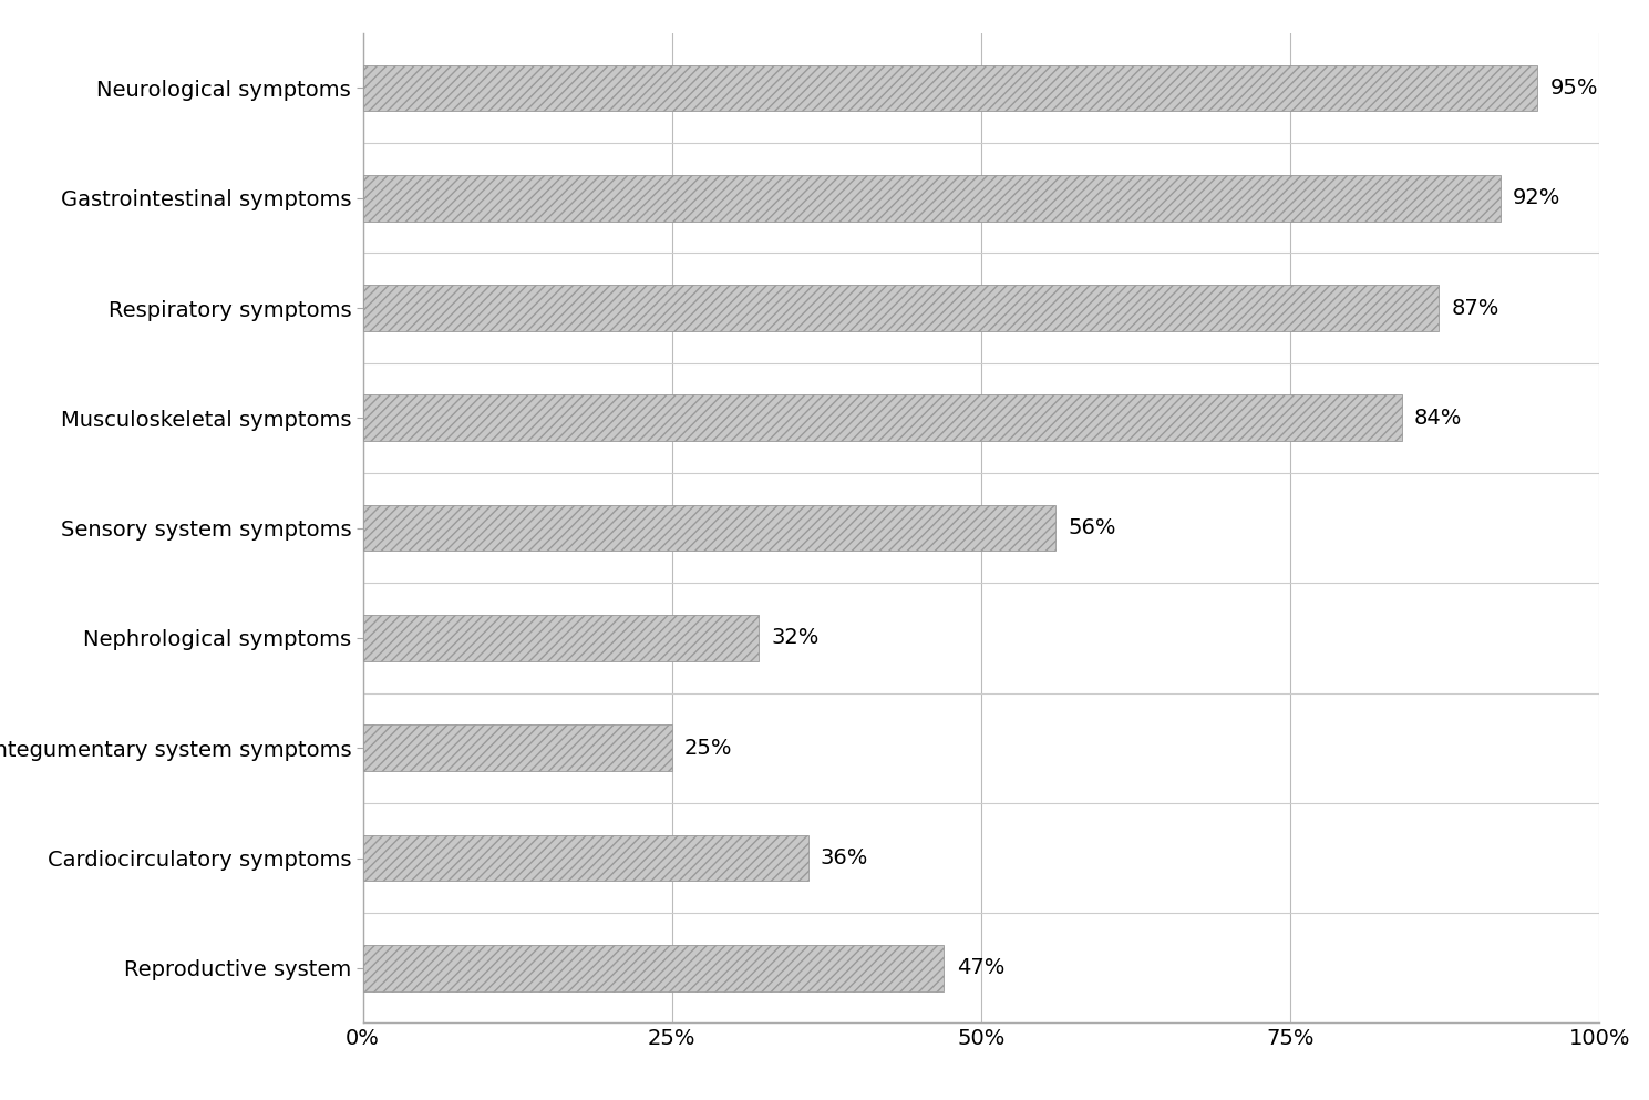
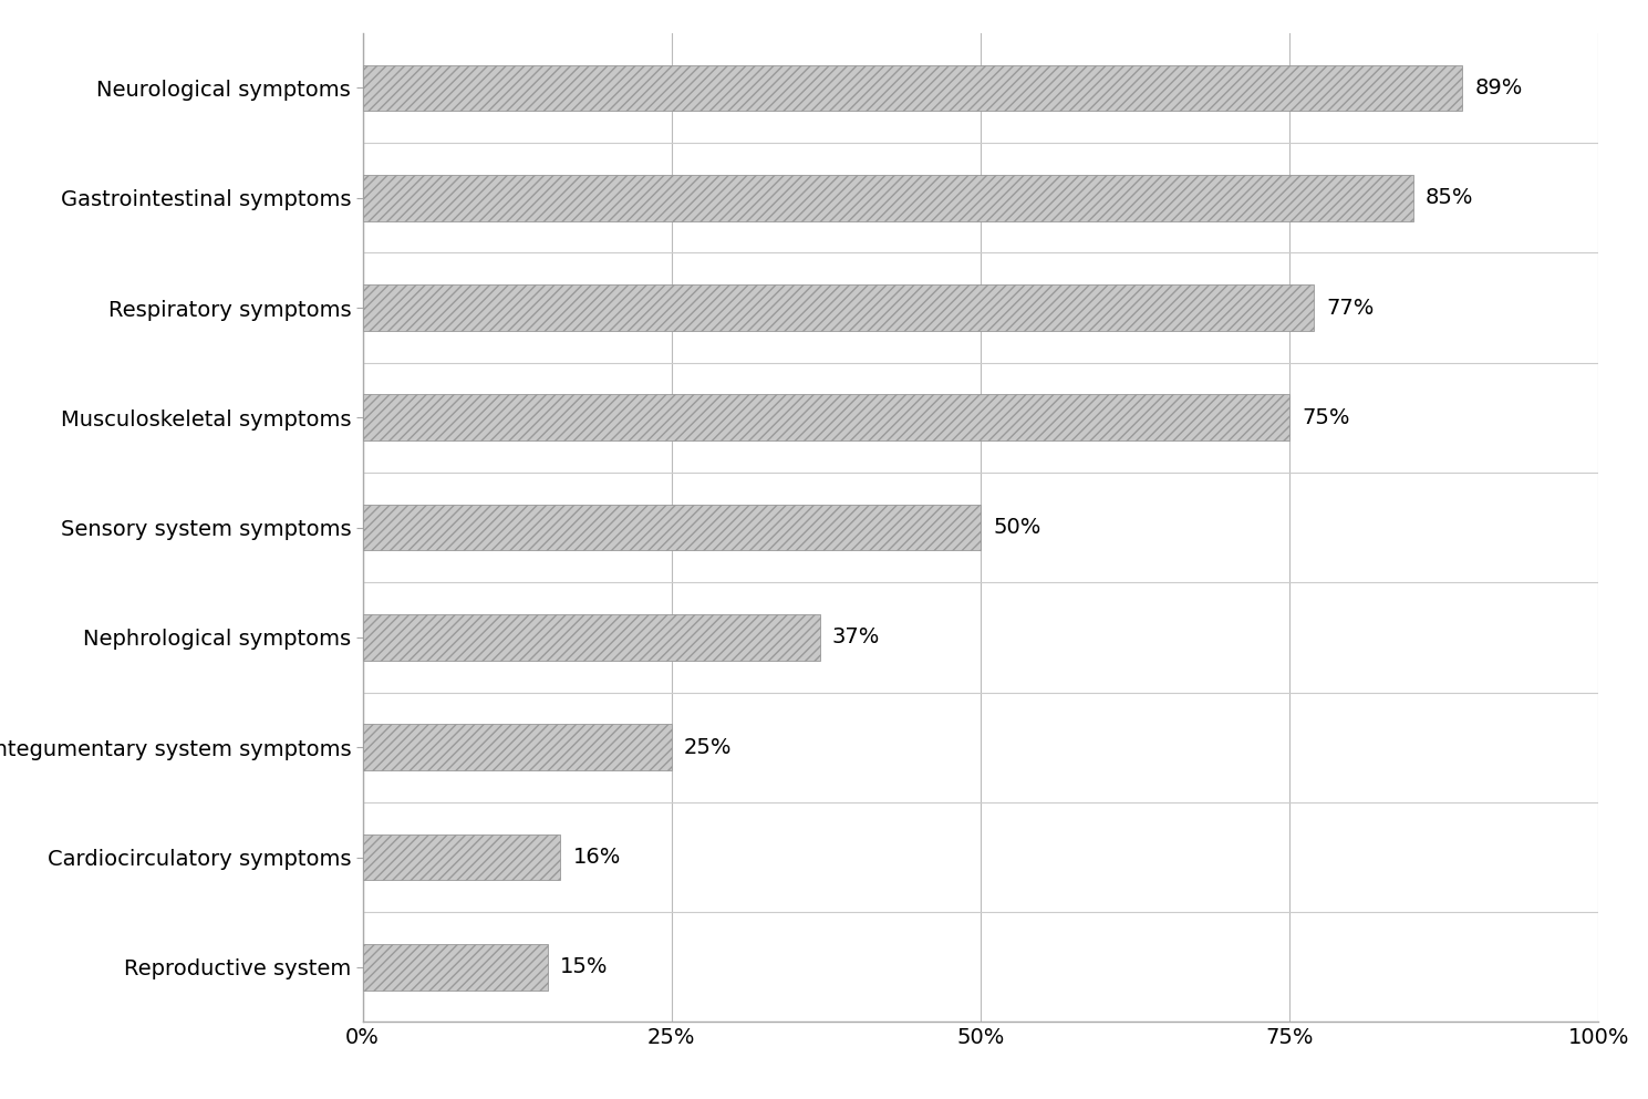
Neurological symptoms: 95% -> 89%
Gastrointestinal symptoms: 92% -> 85%
Respiratory symptoms: 87% -> 77%
Musculoskeletal symptoms: 84% -> 75%
Sensory system symptoms: 56% -> 50%
Nephrological symptoms: 32% -> 37%
Cardiocirculatory symptoms: 36% -> 16%
Reproductive system: 47% -> 15%
